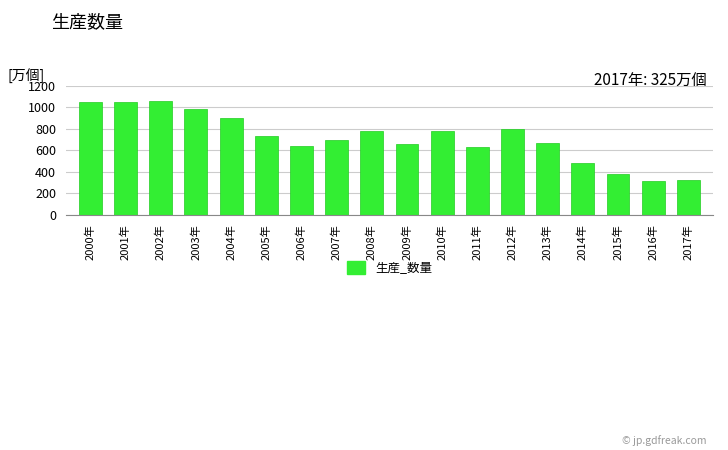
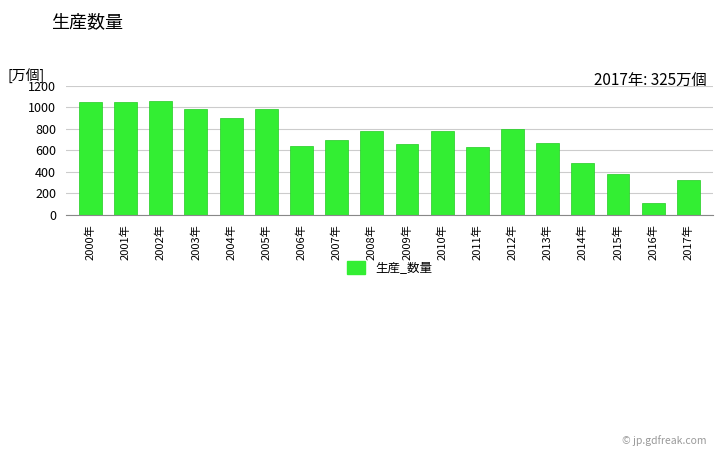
2005年: 730 -> 980
2016年: 320 -> 110
